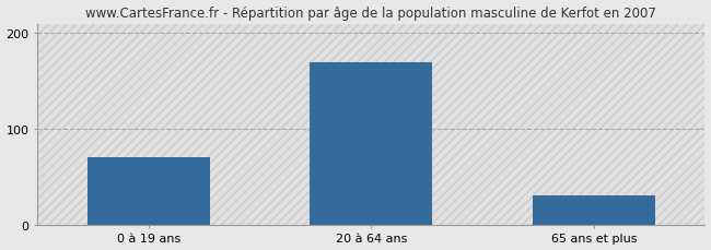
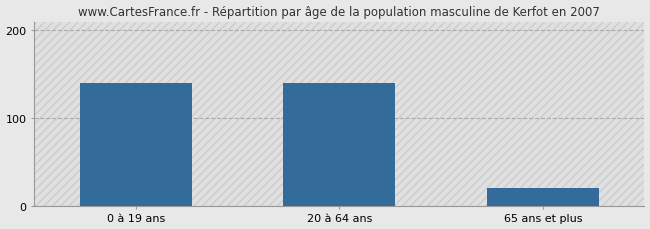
0 à 19 ans: 70 -> 140
20 à 64 ans: 170 -> 140
65 ans et plus: 30 -> 20
